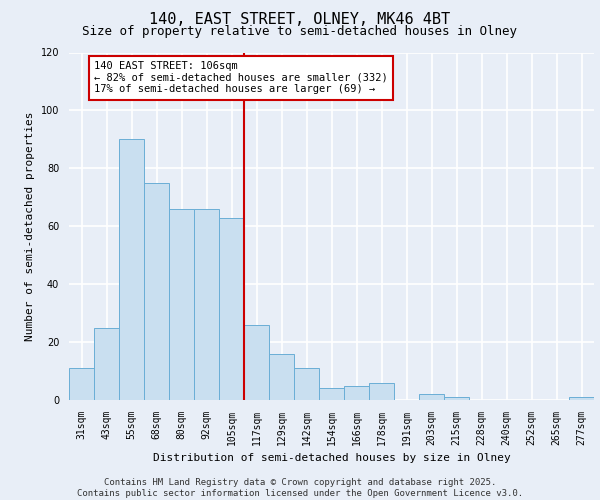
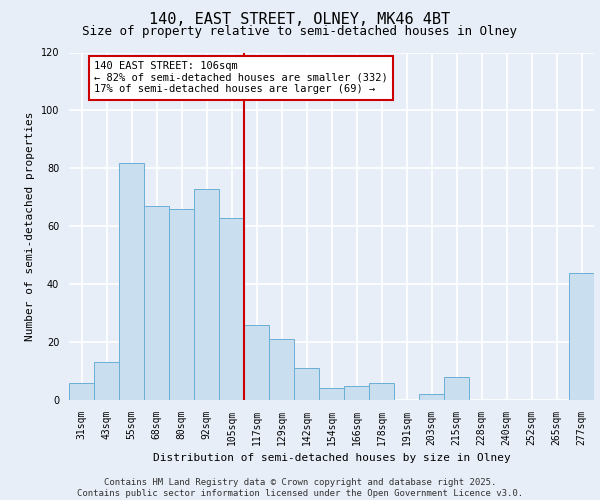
31sqm: 11 -> 6
43sqm: 25 -> 13
55sqm: 90 -> 82
68sqm: 75 -> 67
92sqm: 66 -> 73
129sqm: 16 -> 21
215sqm: 1 -> 8
277sqm: 1 -> 44
